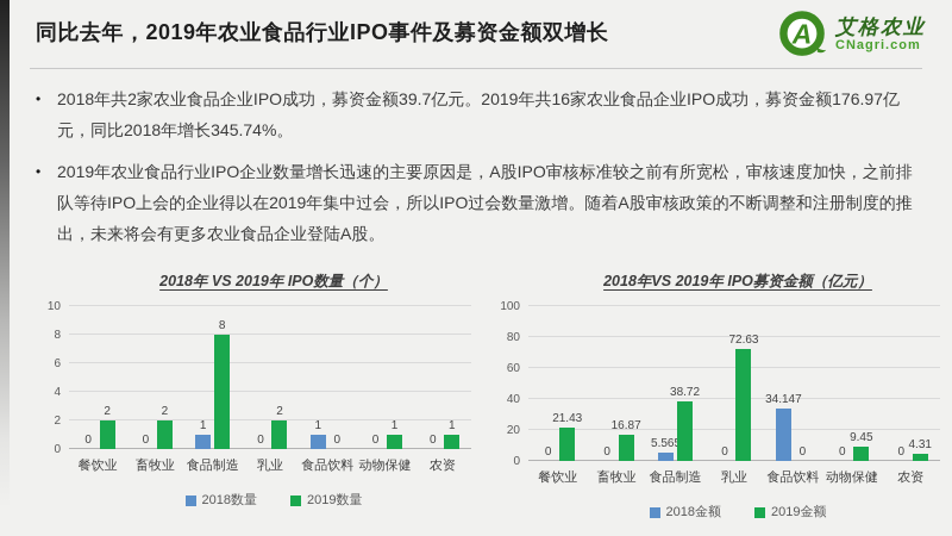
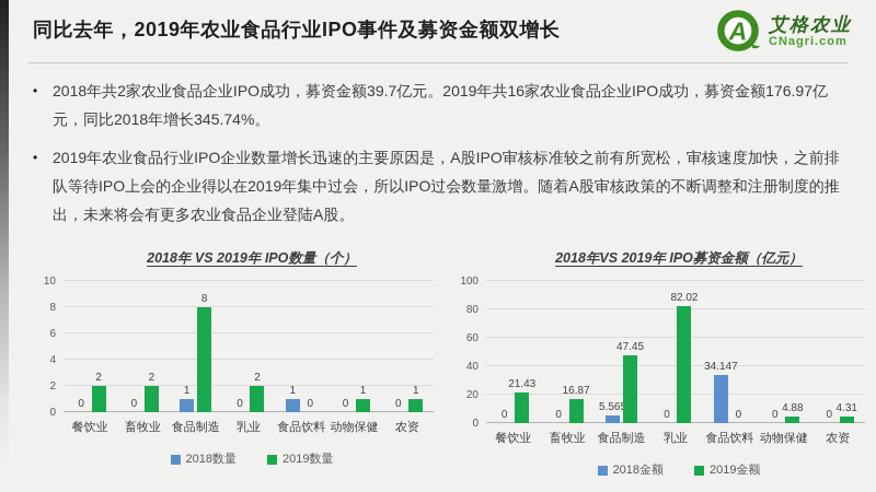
2018年VS 2019年 IPO募资金额（亿元）/2019金额/食品制造: 38.72 -> 47.45
2018年VS 2019年 IPO募资金额（亿元）/2019金额/乳业: 72.63 -> 82.02
2018年VS 2019年 IPO募资金额（亿元）/2019金额/动物保健: 9.45 -> 4.88
